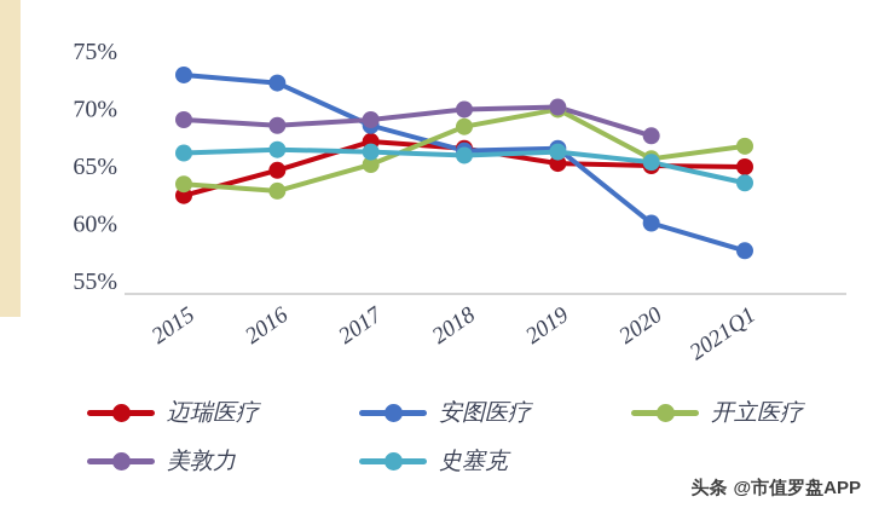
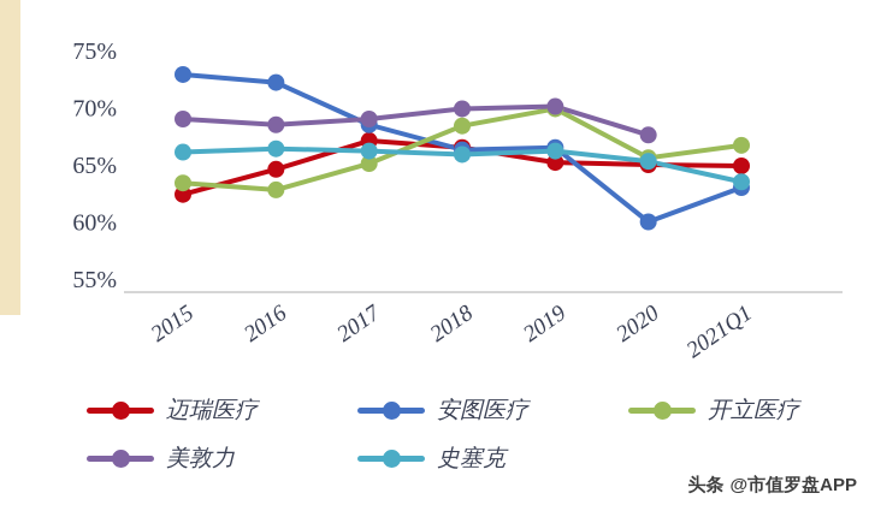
安图医疗/2021Q1: 58% -> 63%
